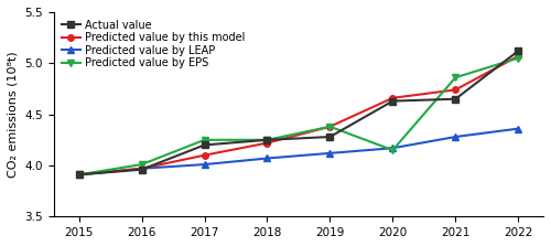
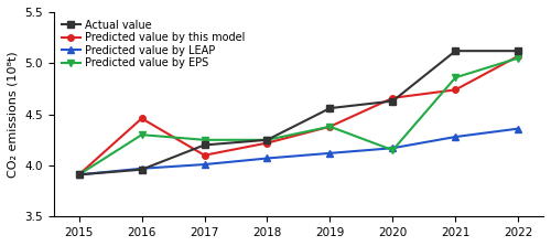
Predicted value by this model/2016: 3.97 -> 4.46
Predicted value by EPS/2016: 4.01 -> 4.30
Actual value/2019: 4.28 -> 4.56
Actual value/2021: 4.65 -> 5.12
